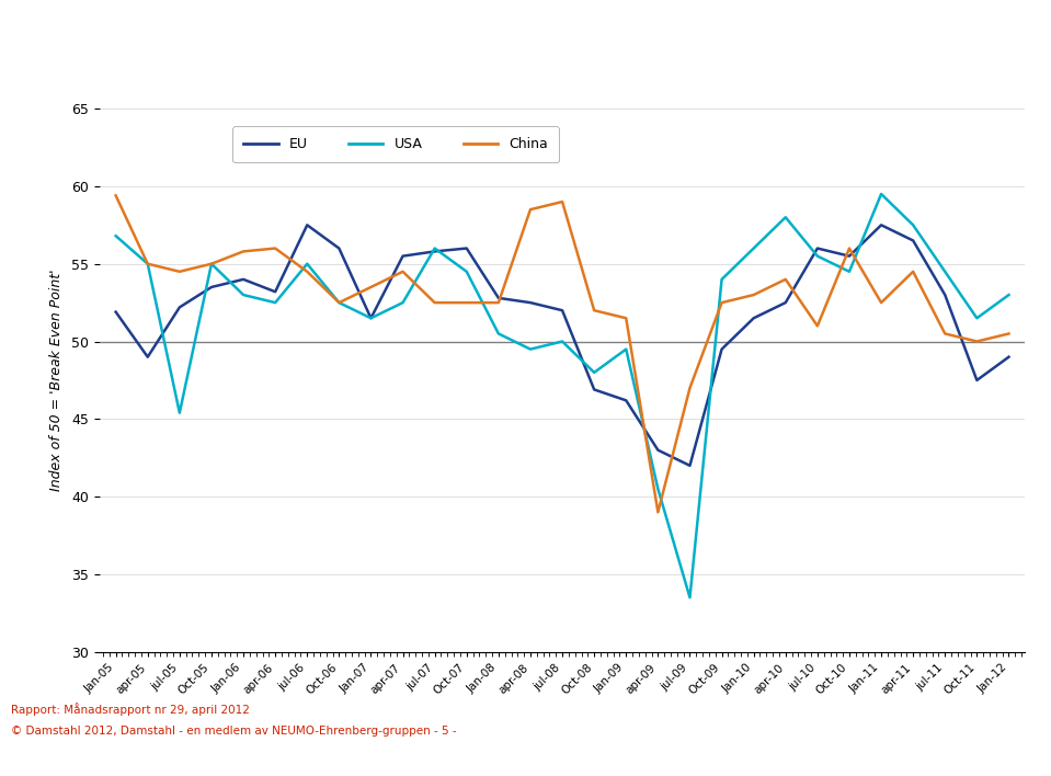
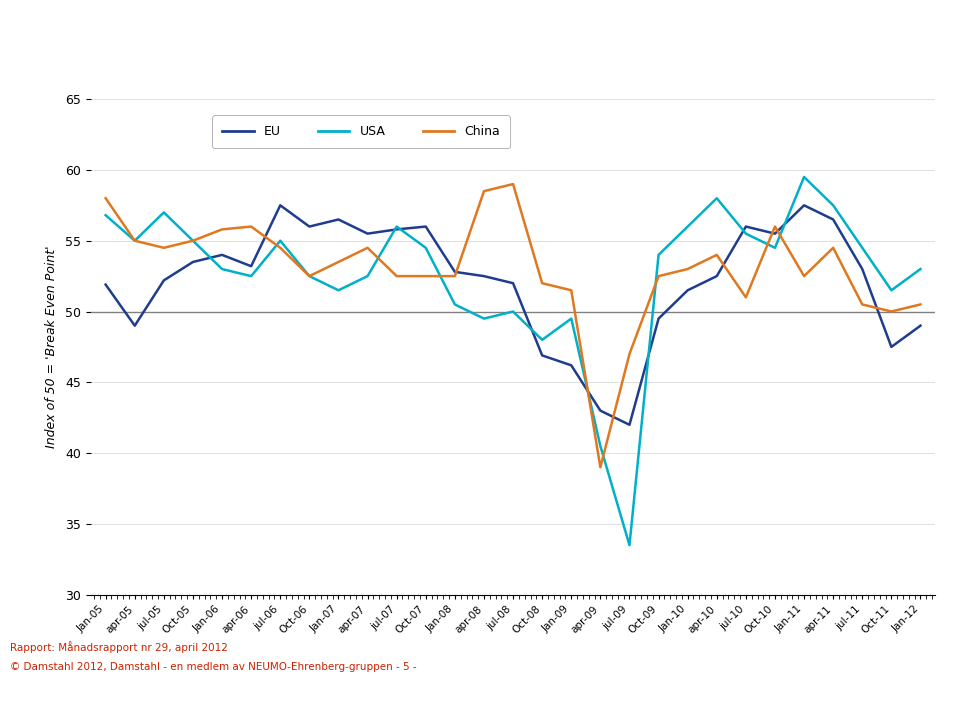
China/Jan-05: 59.4 -> 58.0
USA/jul-05: 45.4 -> 57.0
EU/Jan-07: 51.5 -> 56.5
